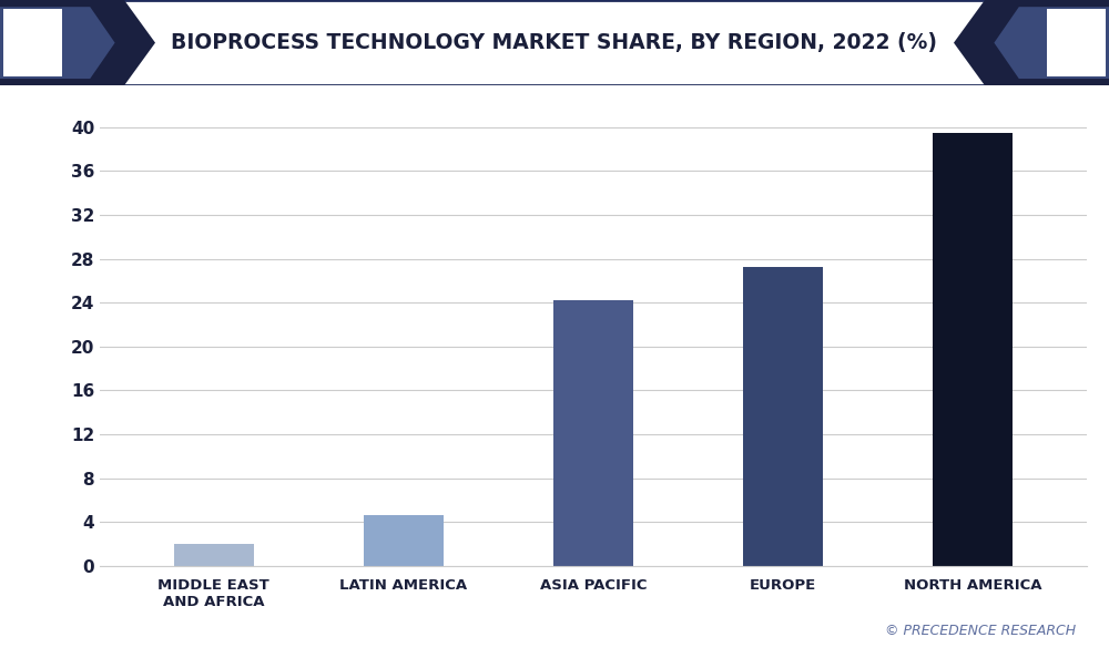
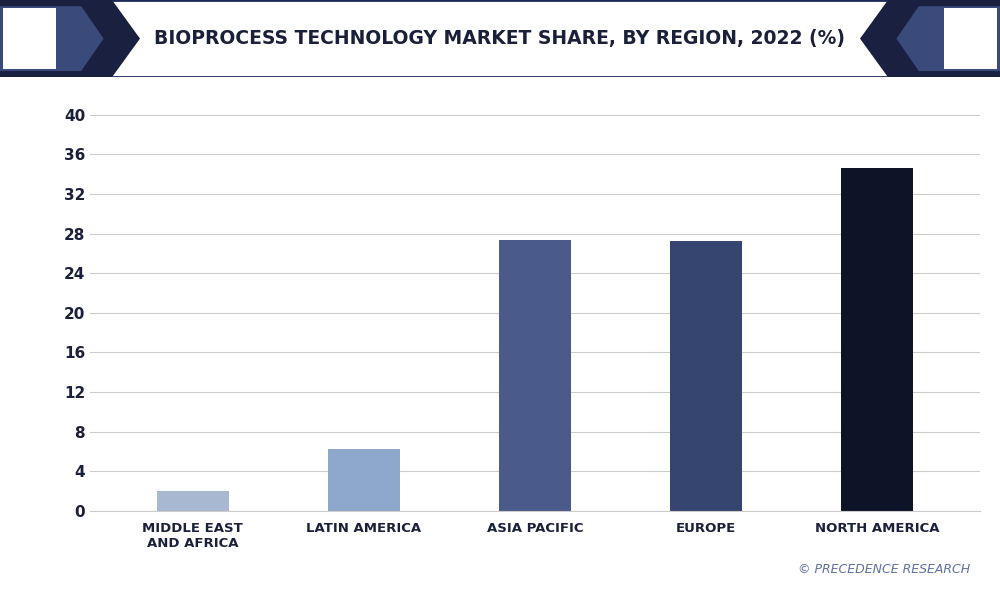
LATIN AMERICA: 4.6 -> 6.2
ASIA PACIFIC: 24.2 -> 27.4
NORTH AMERICA: 39.5 -> 34.6
